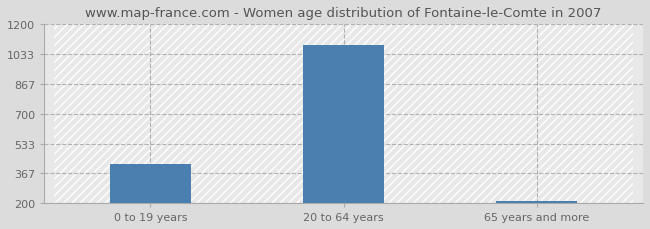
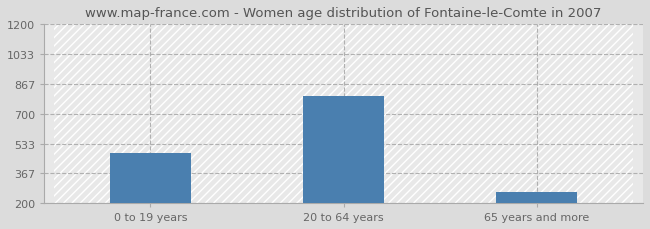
0 to 19 years: 420 -> 480
20 to 64 years: 1080 -> 800
65 years and more: 210 -> 260
